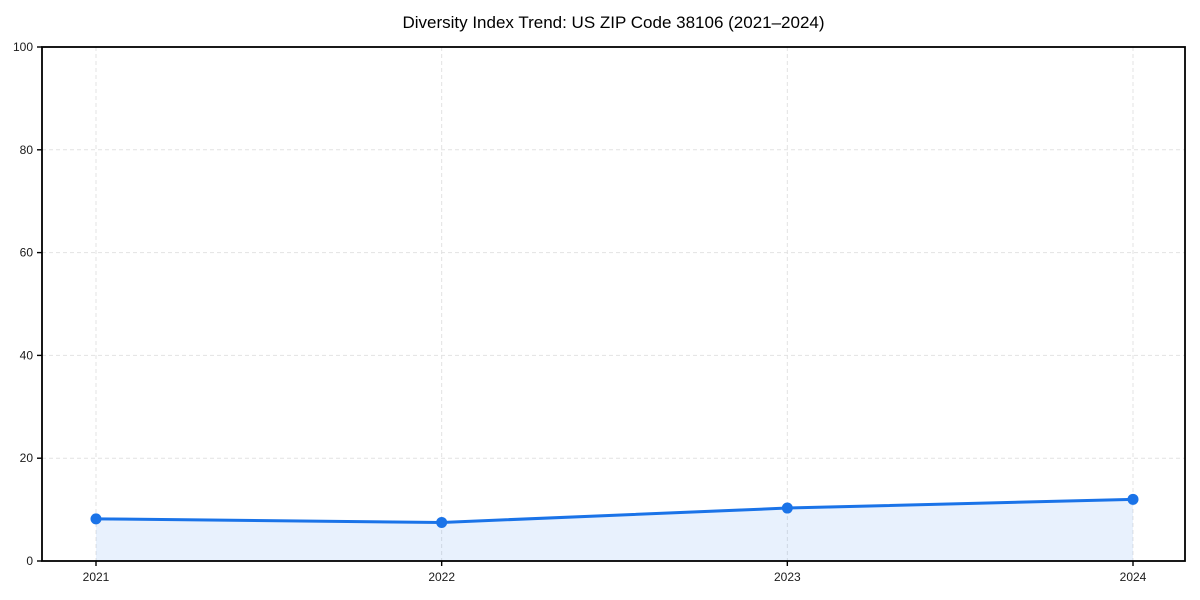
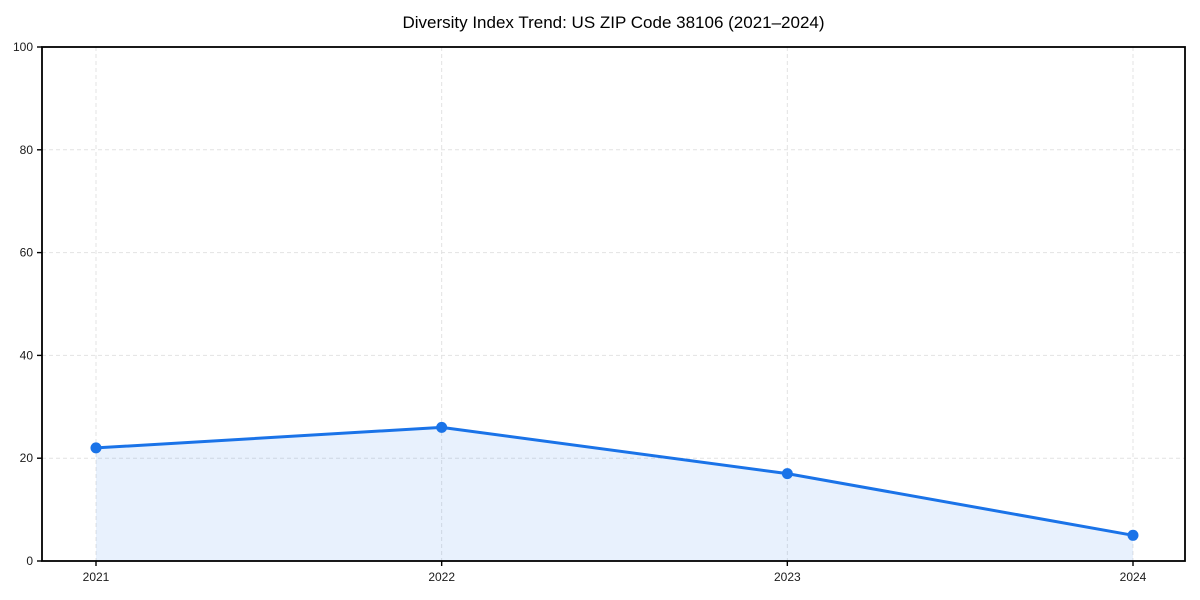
2021: 8 -> 22
2022: 8 -> 26
2023: 10 -> 17
2024: 12 -> 5
